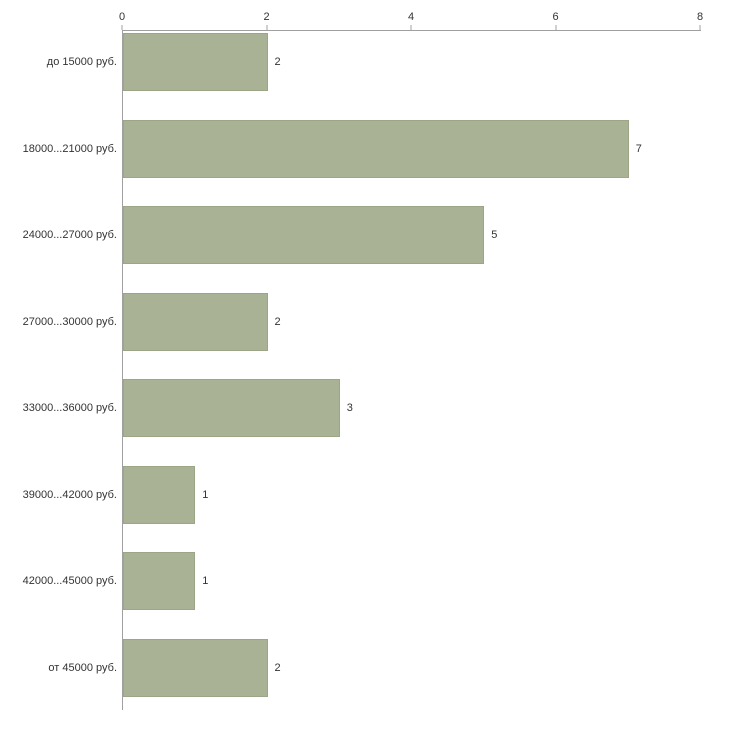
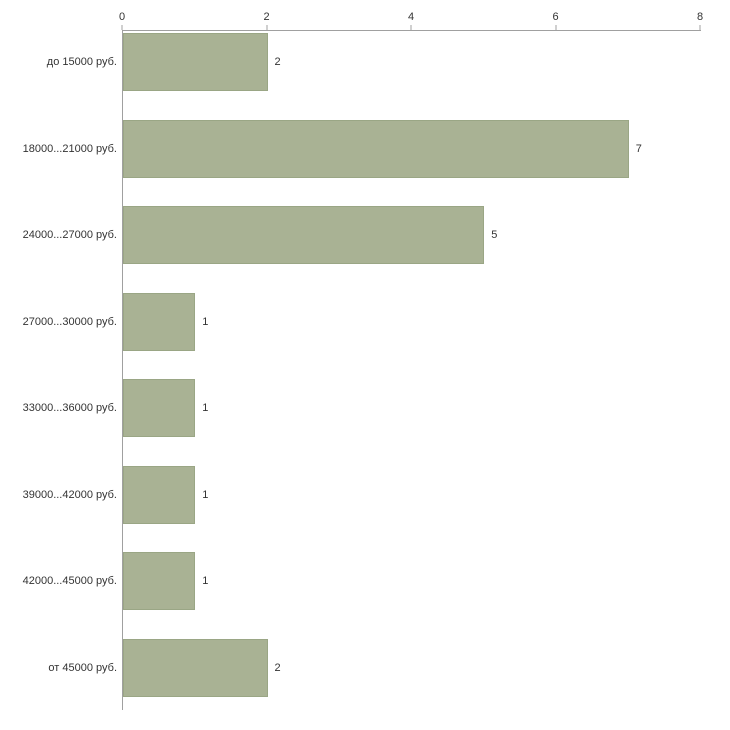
27000...30000 руб.: 2 -> 1
33000...36000 руб.: 3 -> 1
